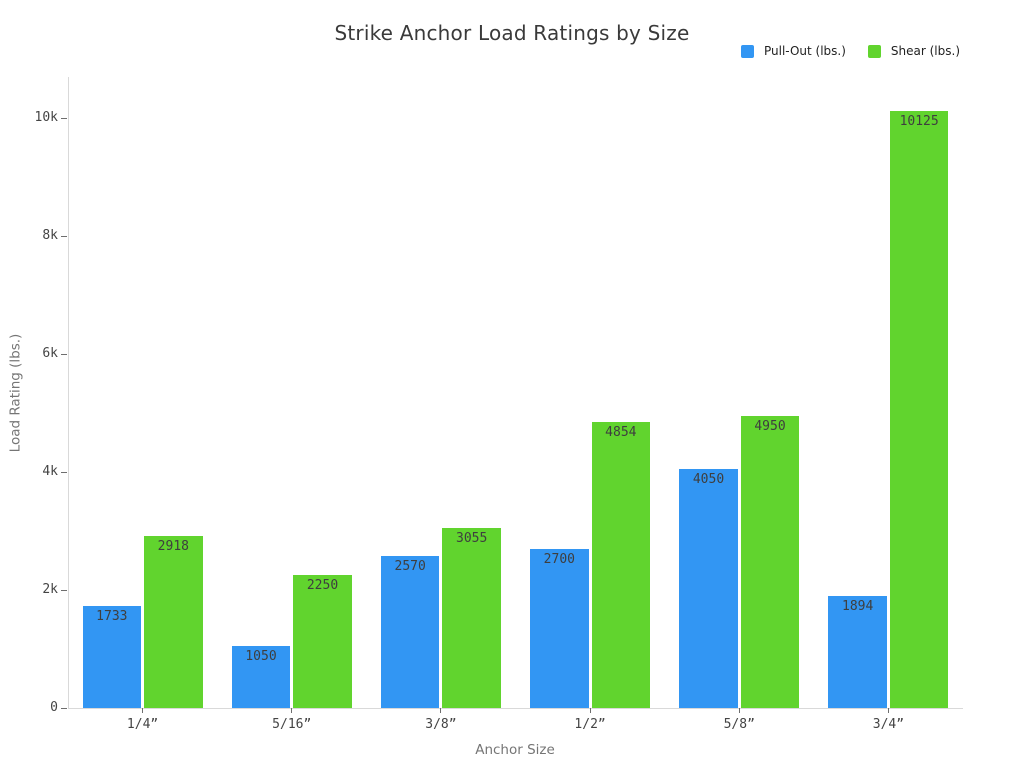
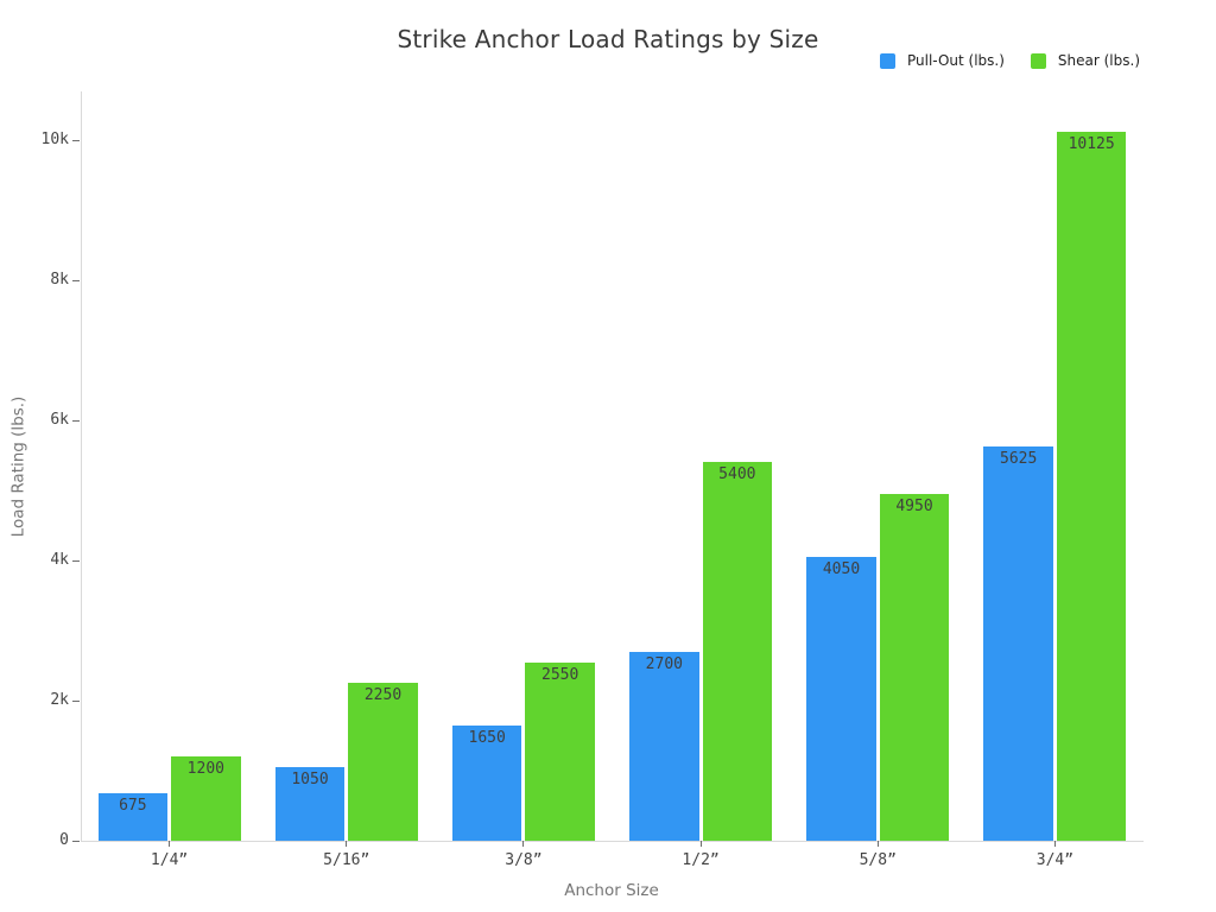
Pull-Out (lbs.)/1/4”: 1733 -> 675
Shear (lbs.)/1/4”: 2918 -> 1200
Pull-Out (lbs.)/3/8”: 2570 -> 1650
Shear (lbs.)/3/8”: 3055 -> 2550
Shear (lbs.)/1/2”: 4854 -> 5400
Pull-Out (lbs.)/3/4”: 1894 -> 5625
